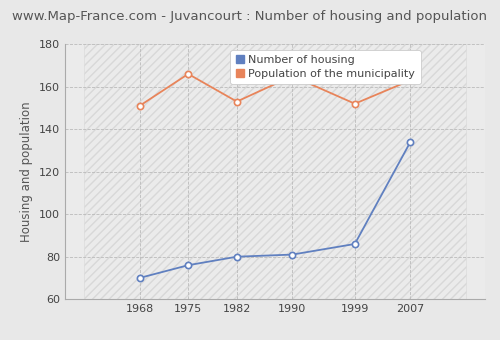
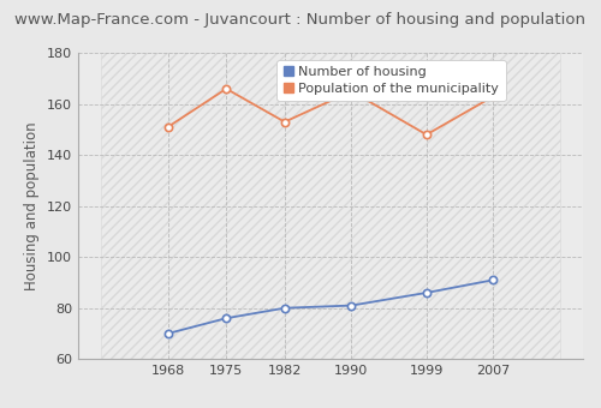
Population of the municipality/1999: 152 -> 148
Number of housing/2007: 134 -> 91
